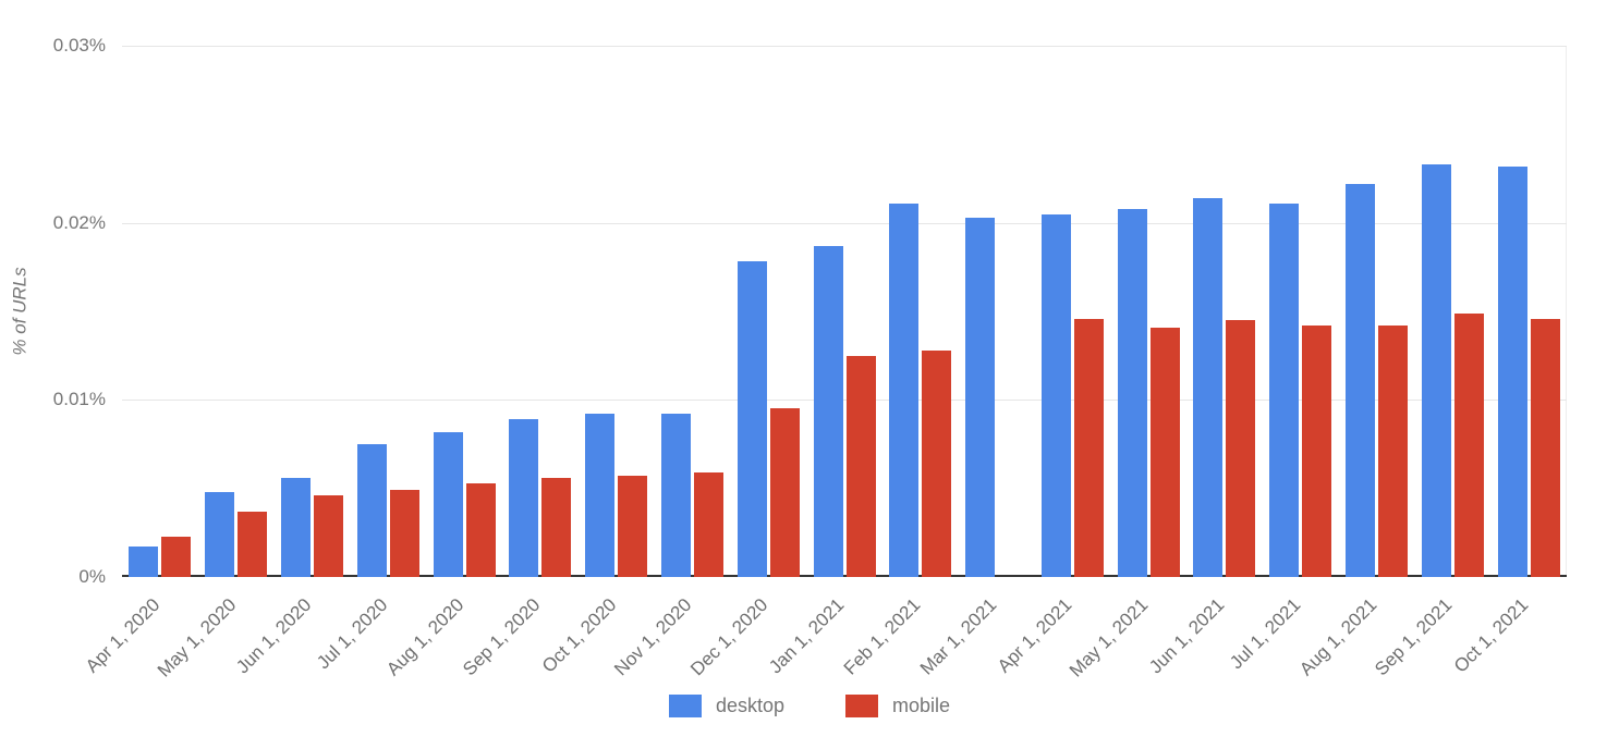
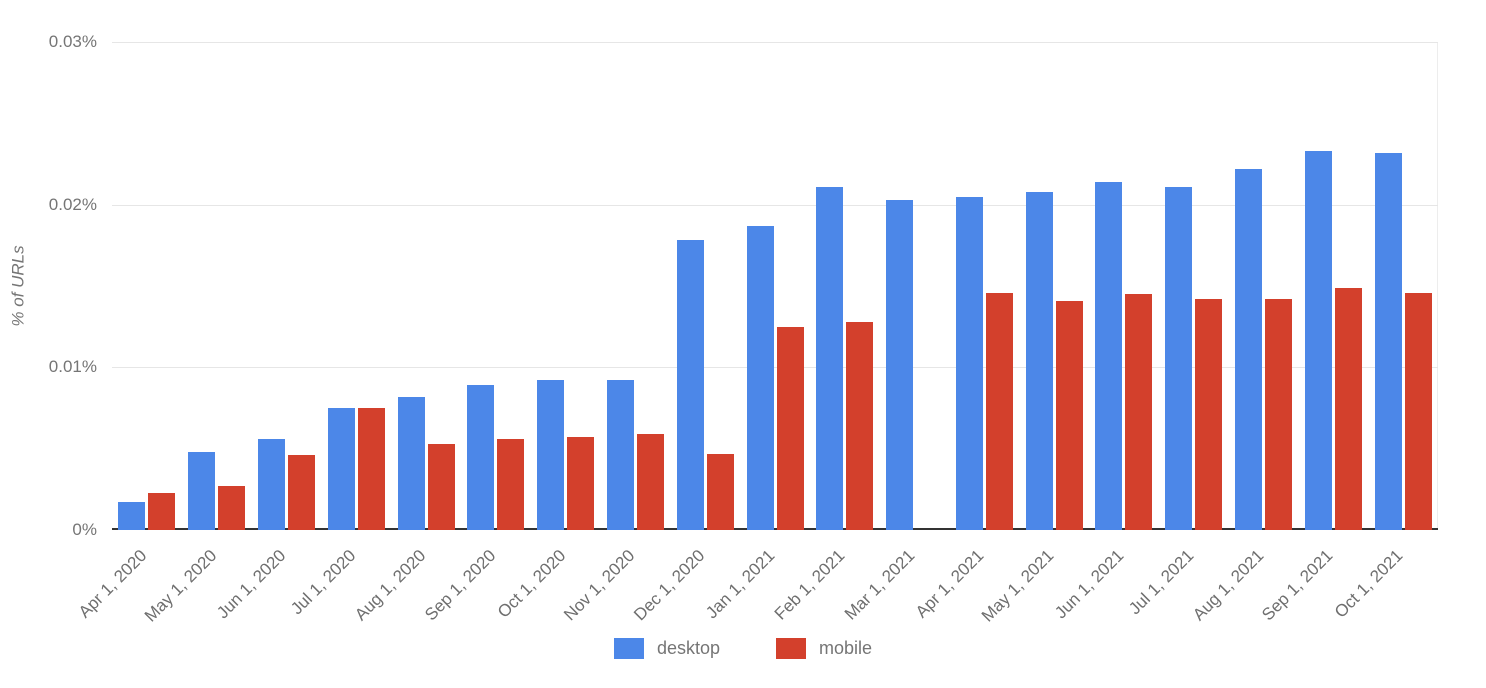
mobile/May 1, 2020: 0.0037% -> 0.0027%
mobile/Jul 1, 2020: 0.0049% -> 0.0075%
mobile/Dec 1, 2020: 0.0095% -> 0.0047%
